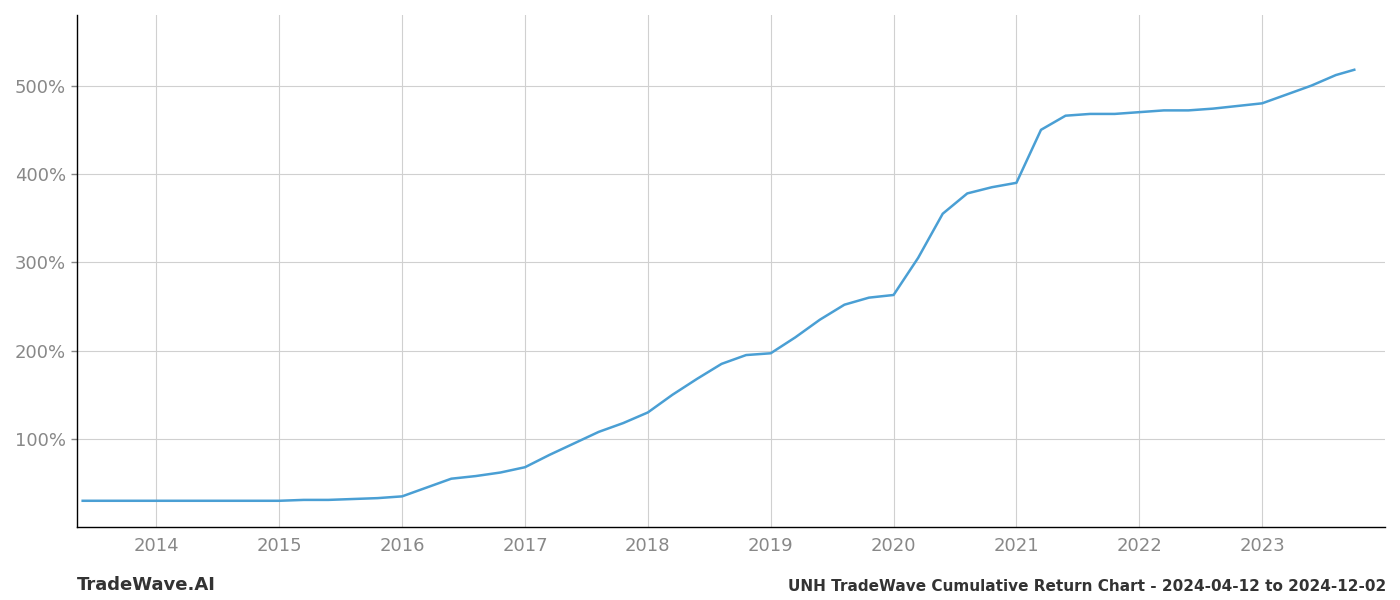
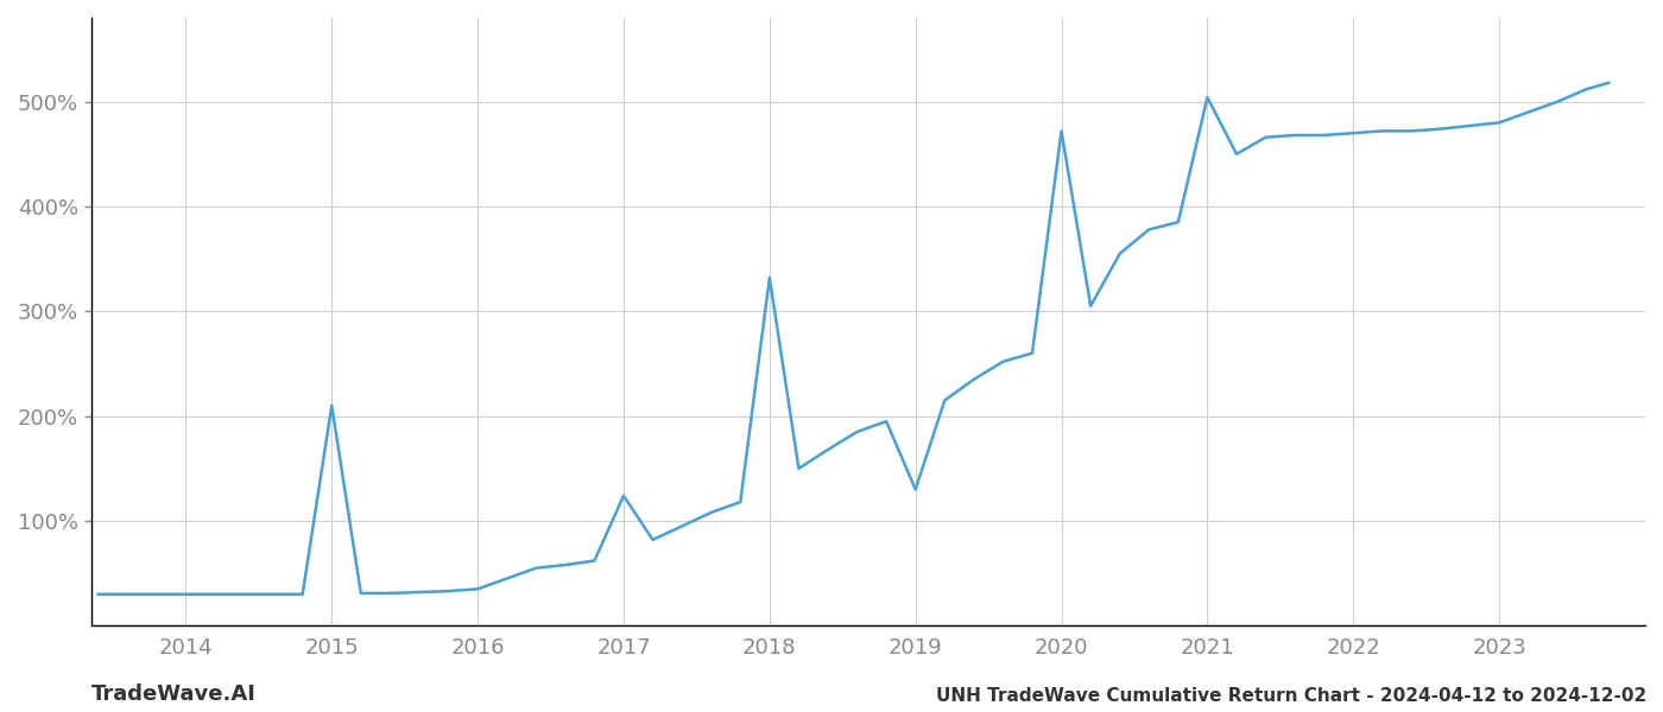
2015: 30% -> 210%
2017: 68% -> 124%
2018: 130% -> 332%
2019: 197% -> 130%
2020: 263% -> 472%
2021: 390% -> 504%
